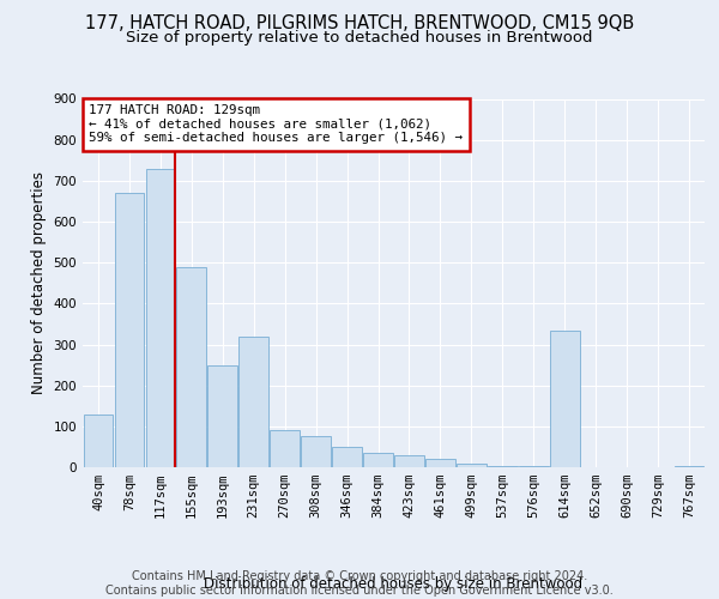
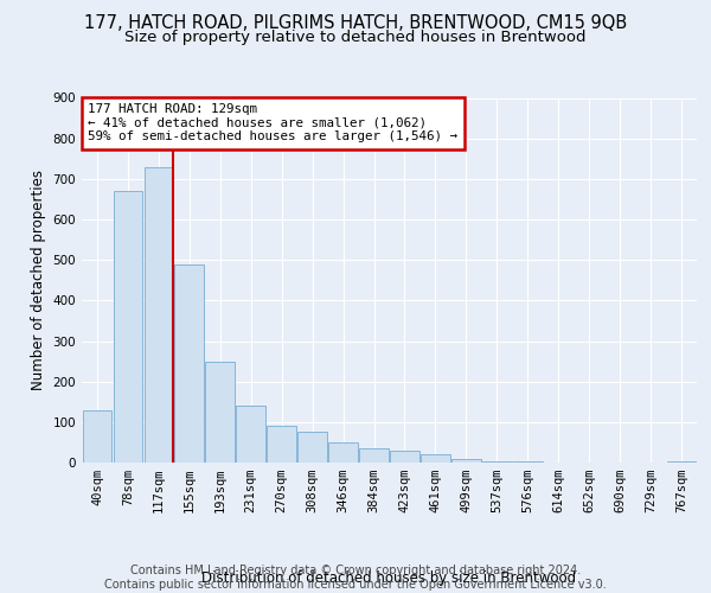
231sqm: 320 -> 140
614sqm: 335 -> 1
